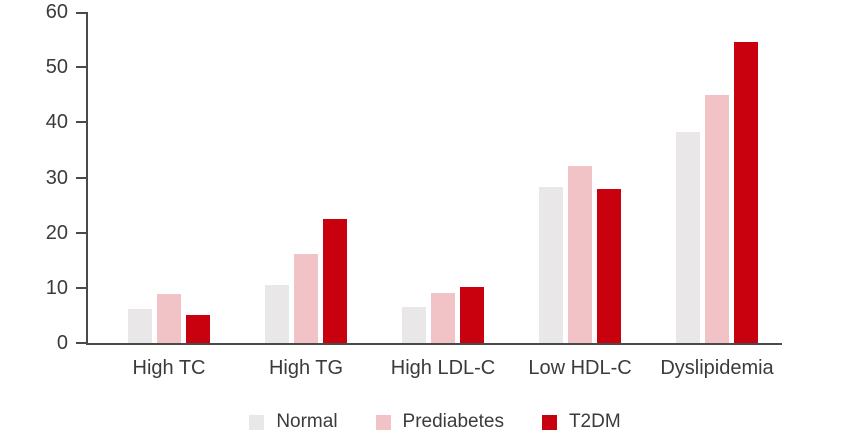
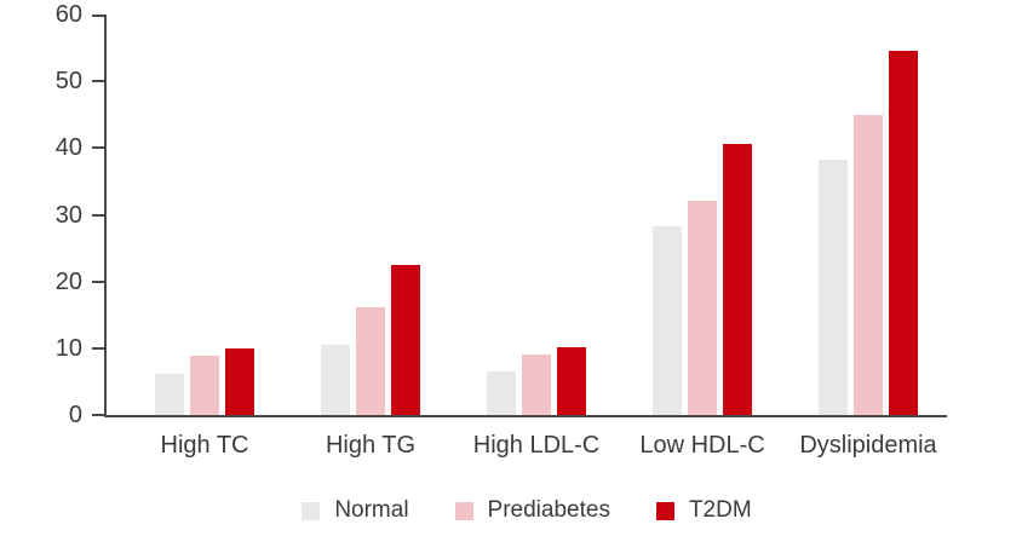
T2DM/High TC: 5 -> 10
T2DM/Low HDL-C: 28 -> 41
